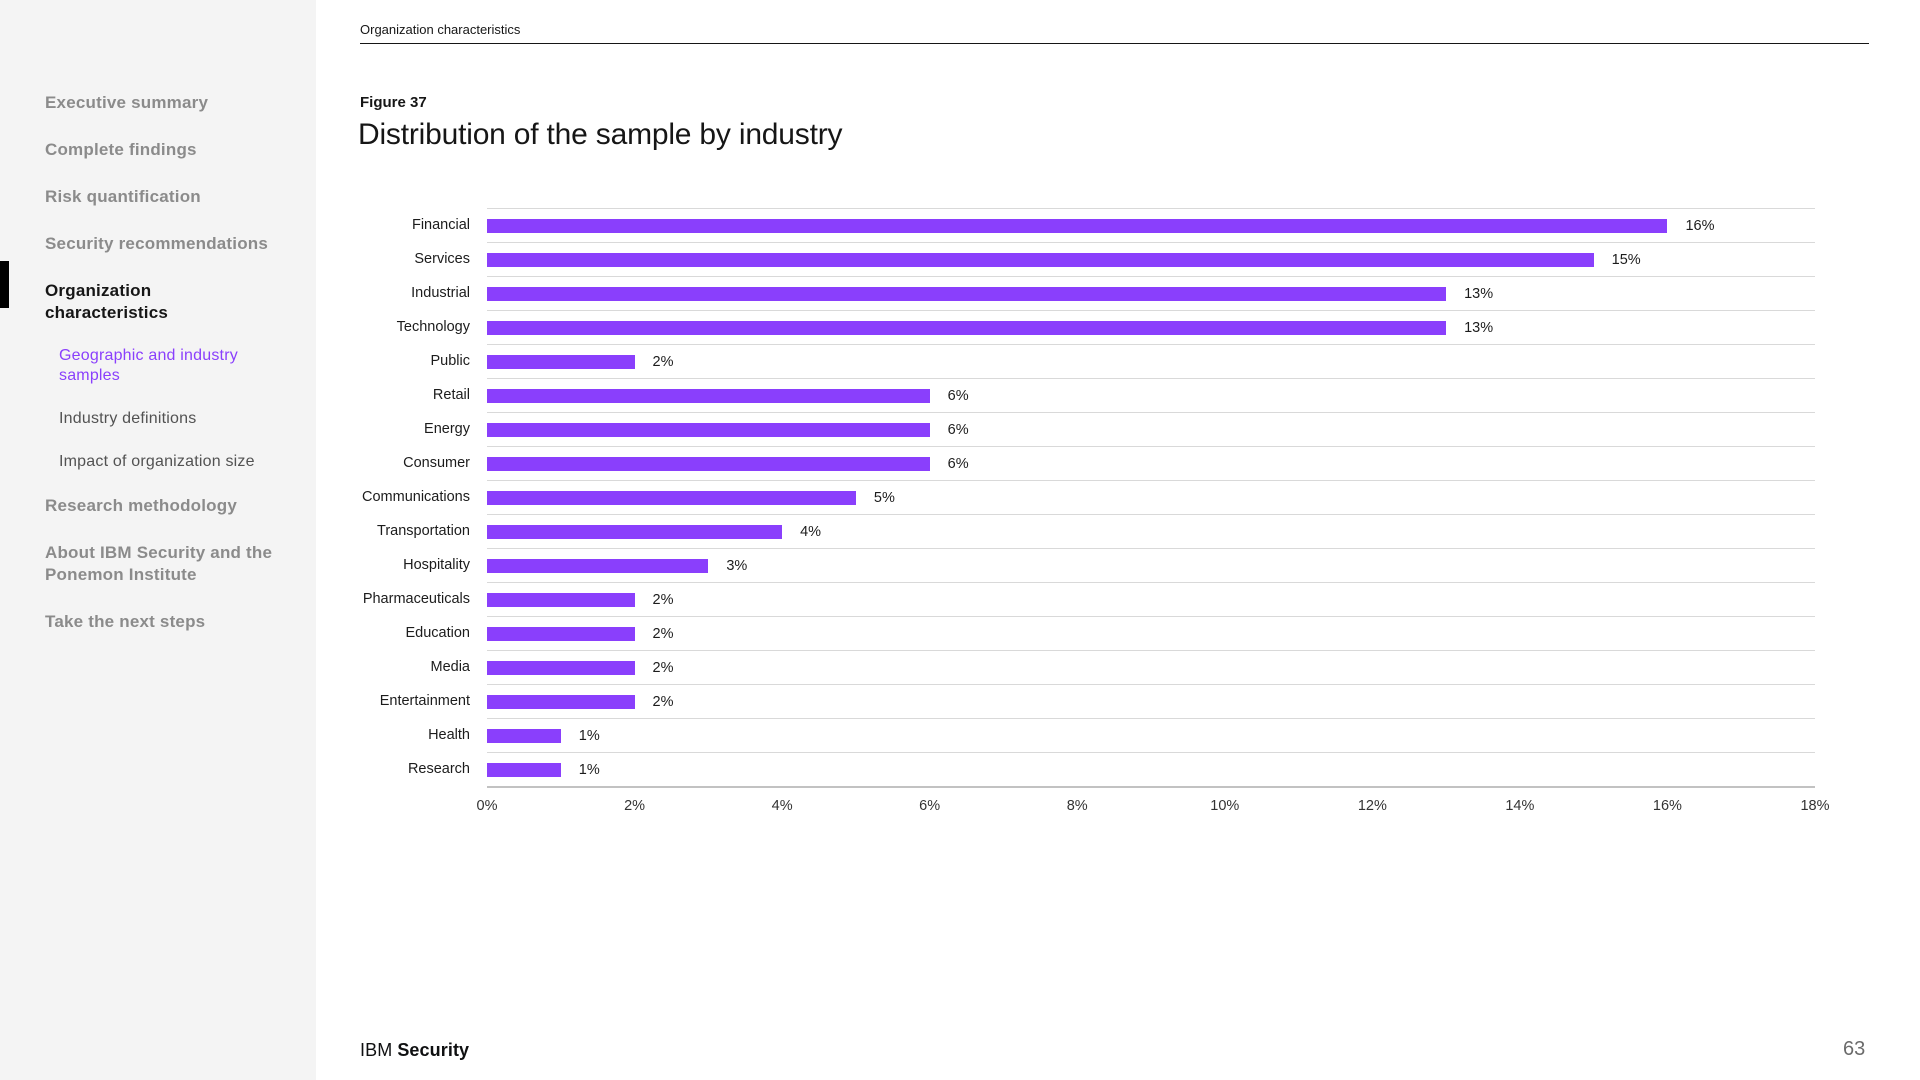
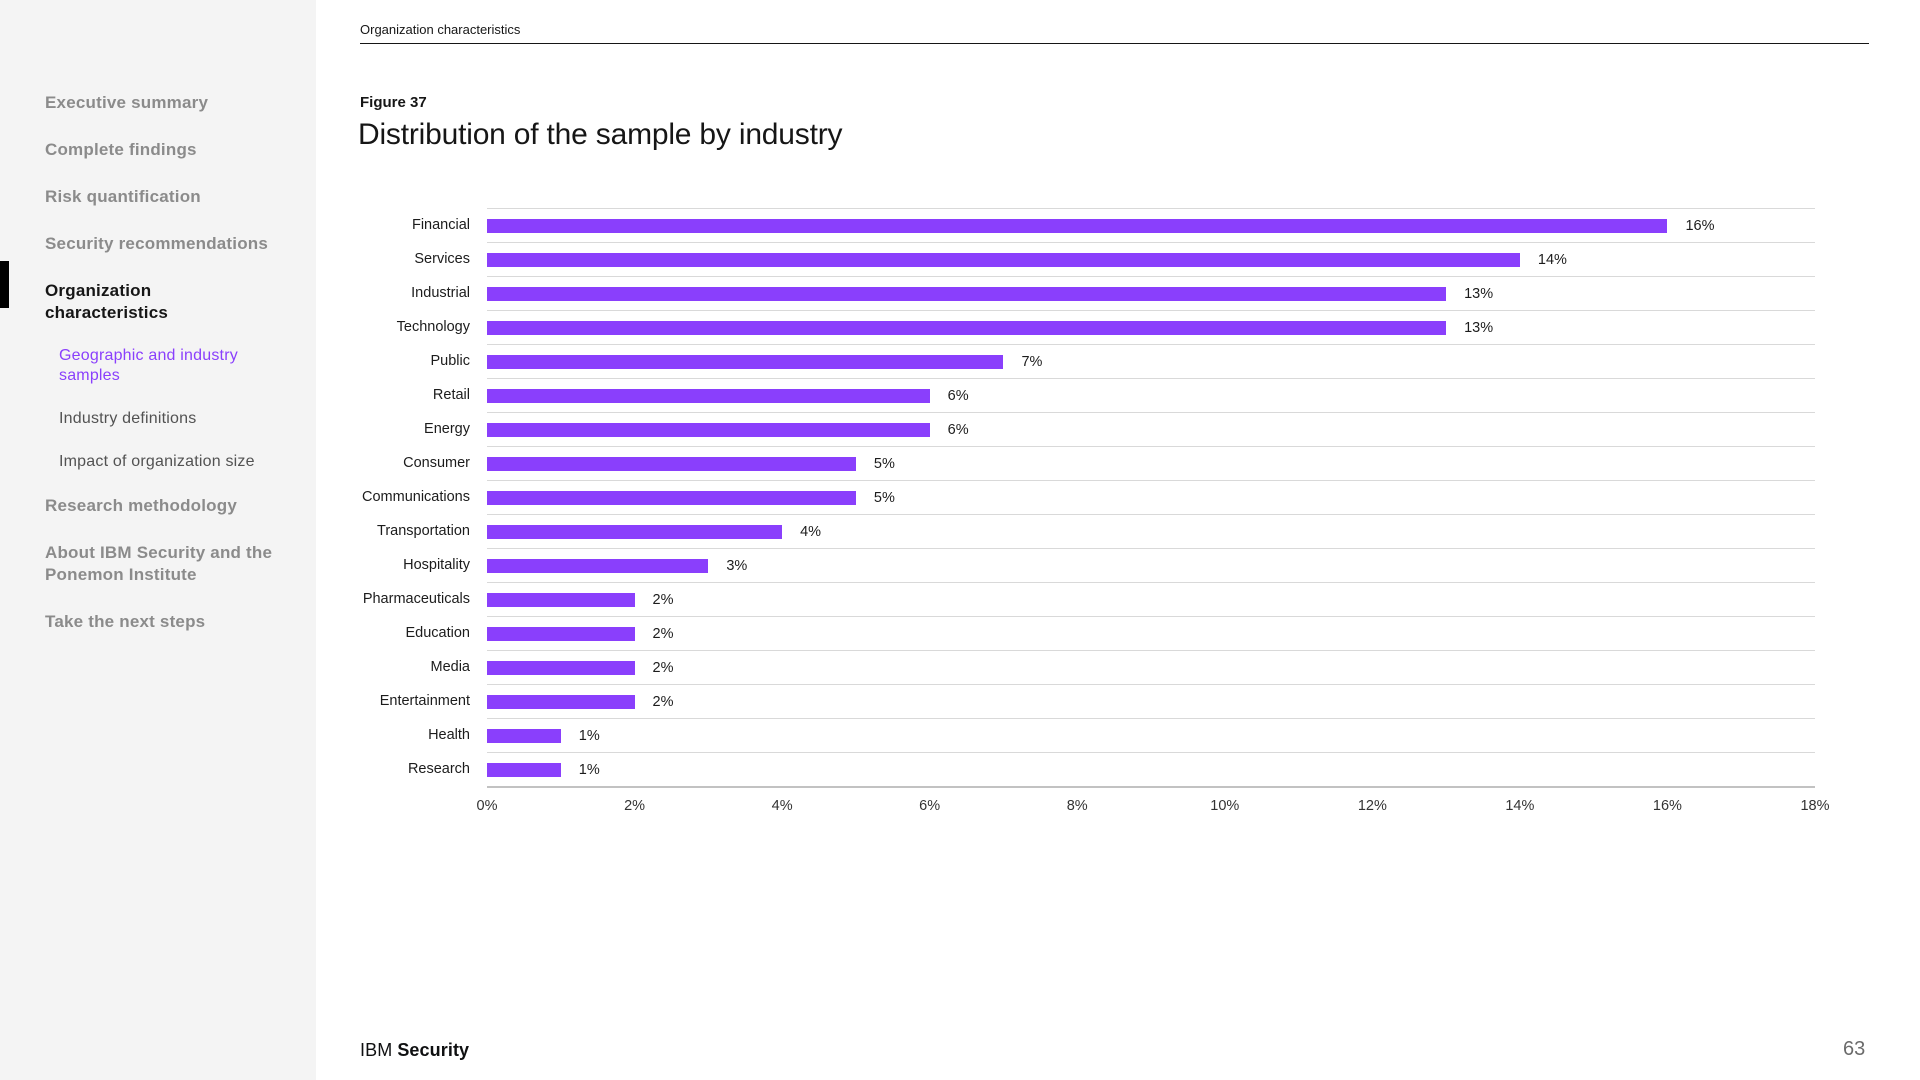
Services: 15% -> 14%
Public: 2% -> 7%
Consumer: 6% -> 5%
